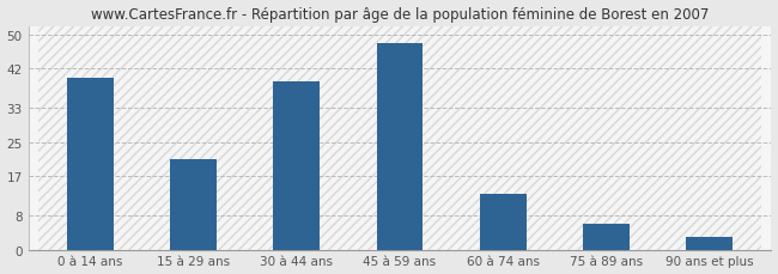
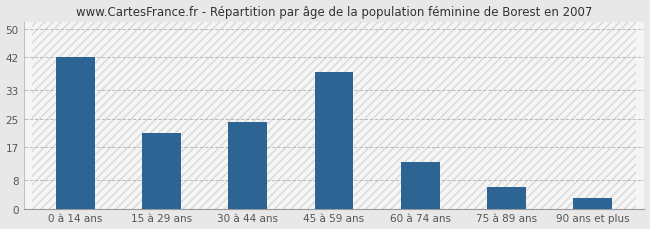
0 à 14 ans: 40 -> 42
30 à 44 ans: 39 -> 24
45 à 59 ans: 48 -> 38
